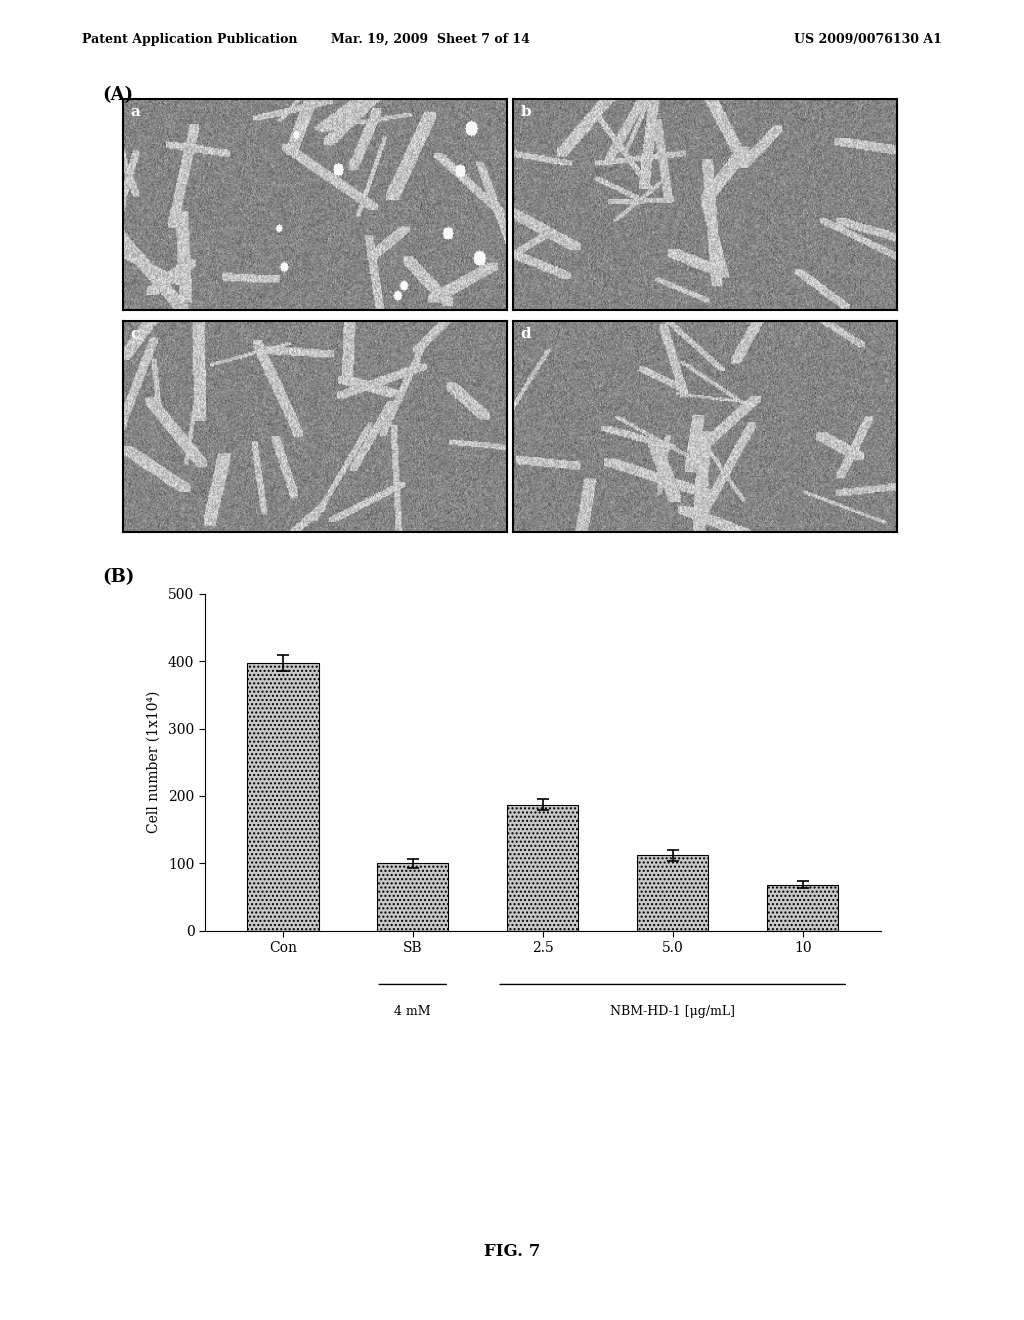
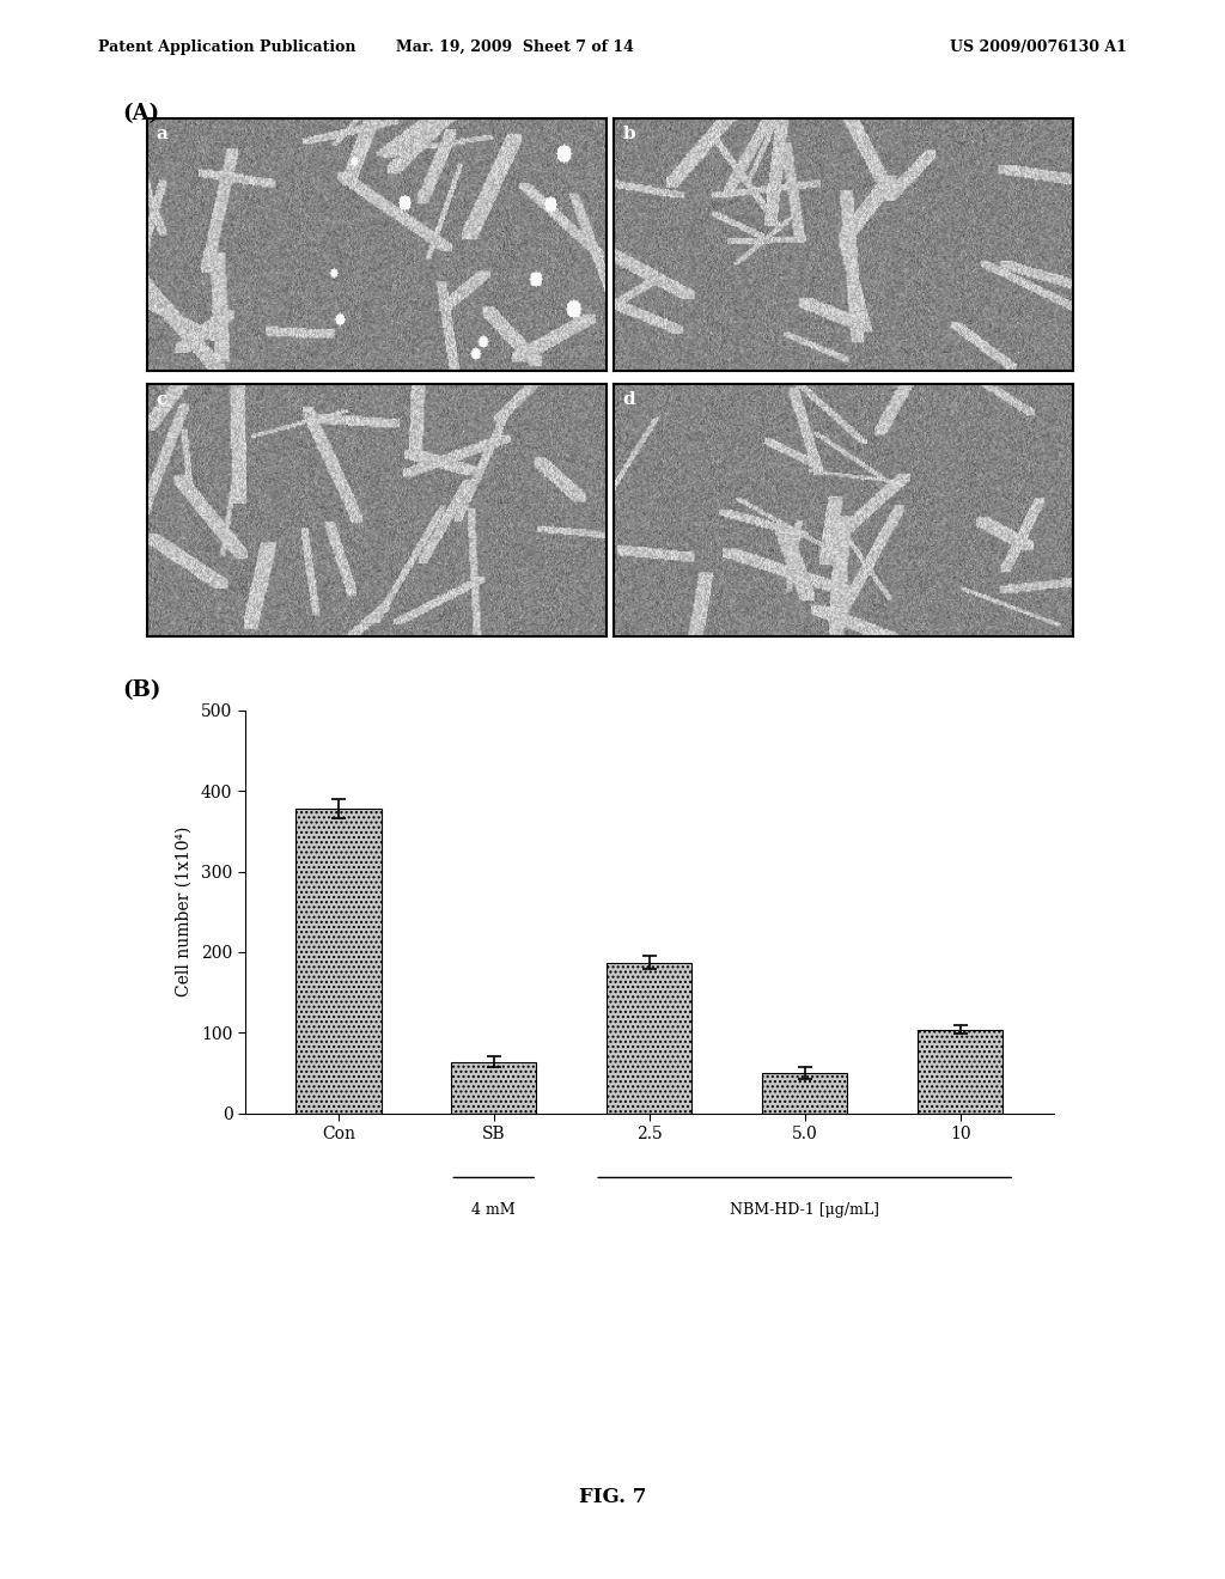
Con: 397 -> 378
SB: 100 -> 64
5.0: 112 -> 50
10: 68 -> 104
